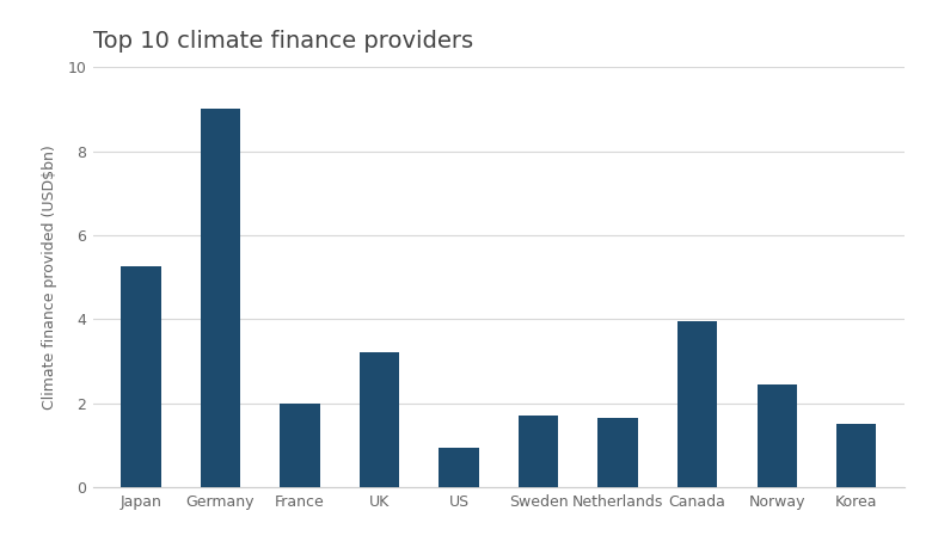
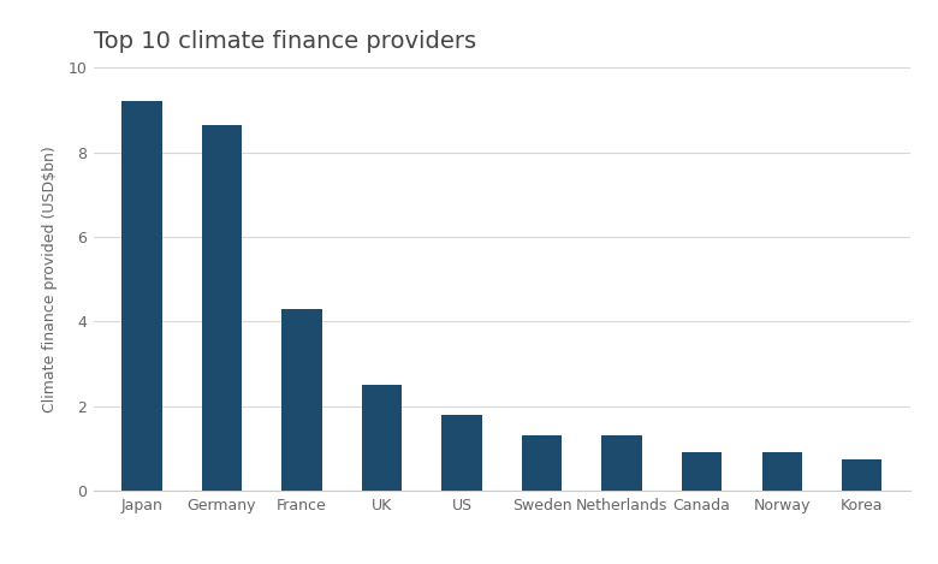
Japan: 5.25 -> 9.20
Germany: 9.00 -> 8.65
France: 2.00 -> 4.30
UK: 3.20 -> 2.50
US: 0.95 -> 1.80
Sweden: 1.70 -> 1.32
Netherlands: 1.65 -> 1.30
Canada: 3.95 -> 0.90
Norway: 2.45 -> 0.90
Korea: 1.50 -> 0.73
